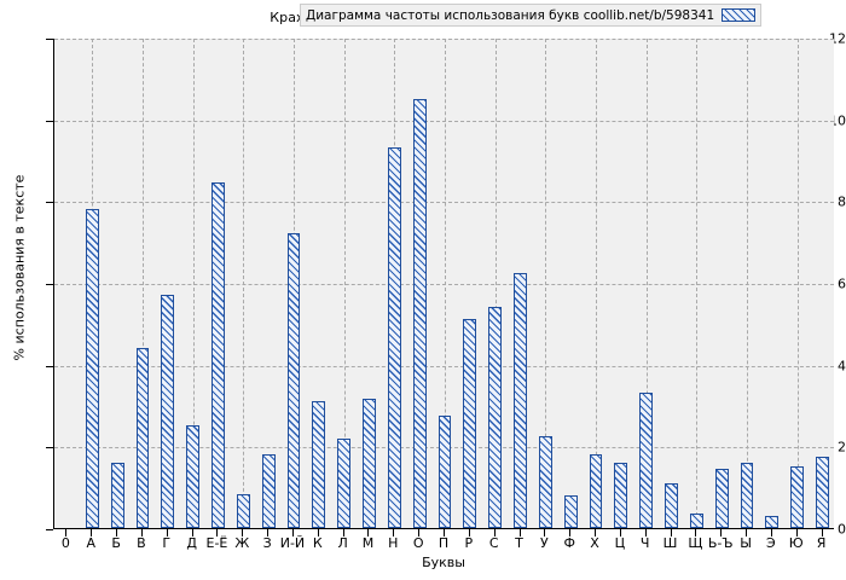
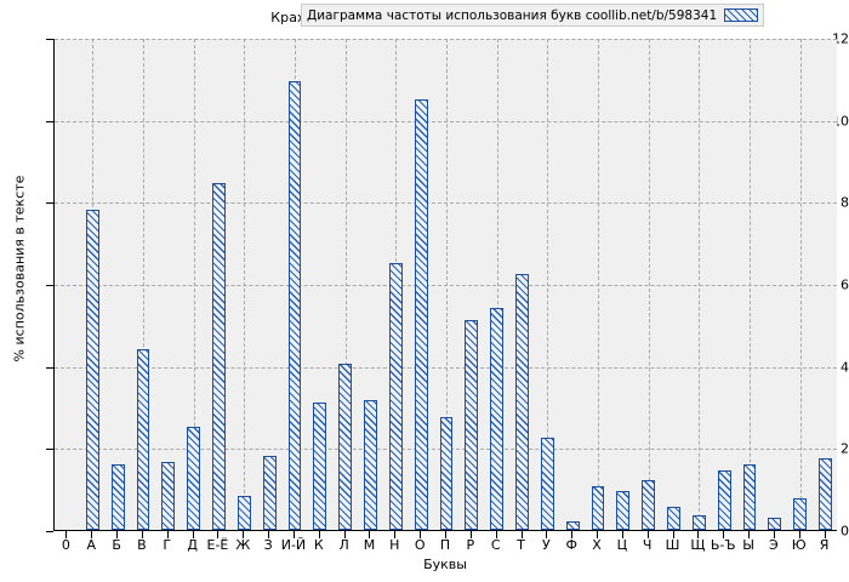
Г: 5.7 -> 1.6
И-Й: 7.2 -> 10.9
Л: 2.2 -> 4.0
Н: 9.3 -> 6.5
Ф: 0.8 -> 0.2
Х: 1.8 -> 1.1
Ц: 1.6 -> 0.9
Ч: 3.3 -> 1.2
Ш: 1.1 -> 0.6
Ю: 1.5 -> 0.8
